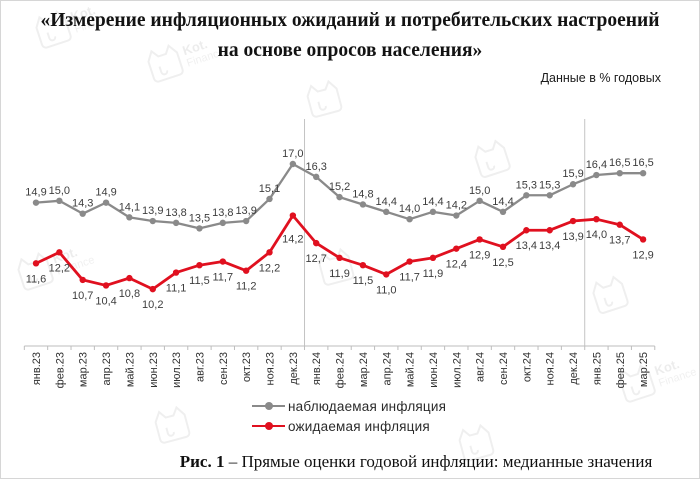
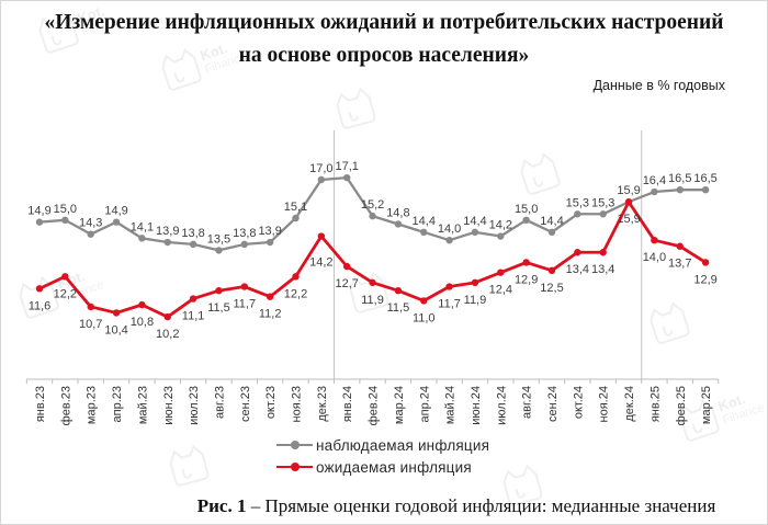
наблюдаемая инфляция/янв.24: 16,3 -> 17,1
ожидаемая инфляция/дек.24: 13,9 -> 15,9
